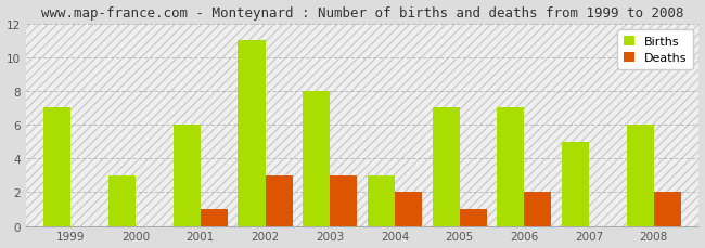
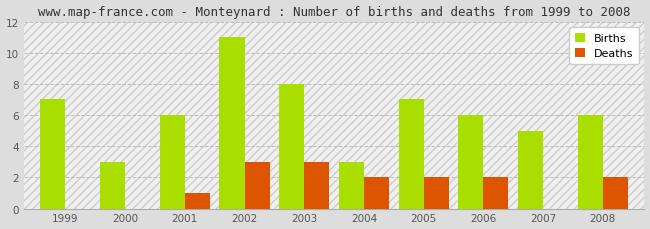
Deaths/2005: 1 -> 2
Births/2006: 7 -> 6
